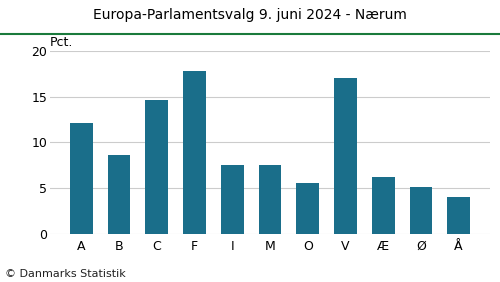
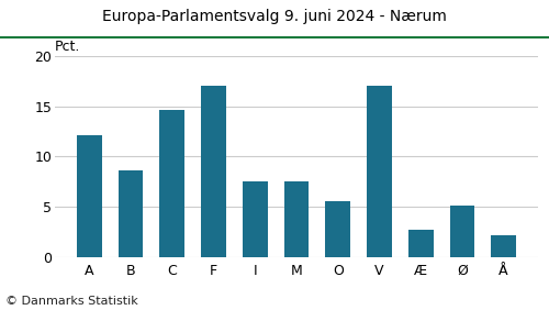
F: 17.8 -> 17.0
Æ: 6.2 -> 2.7
Å: 4.0 -> 2.2
